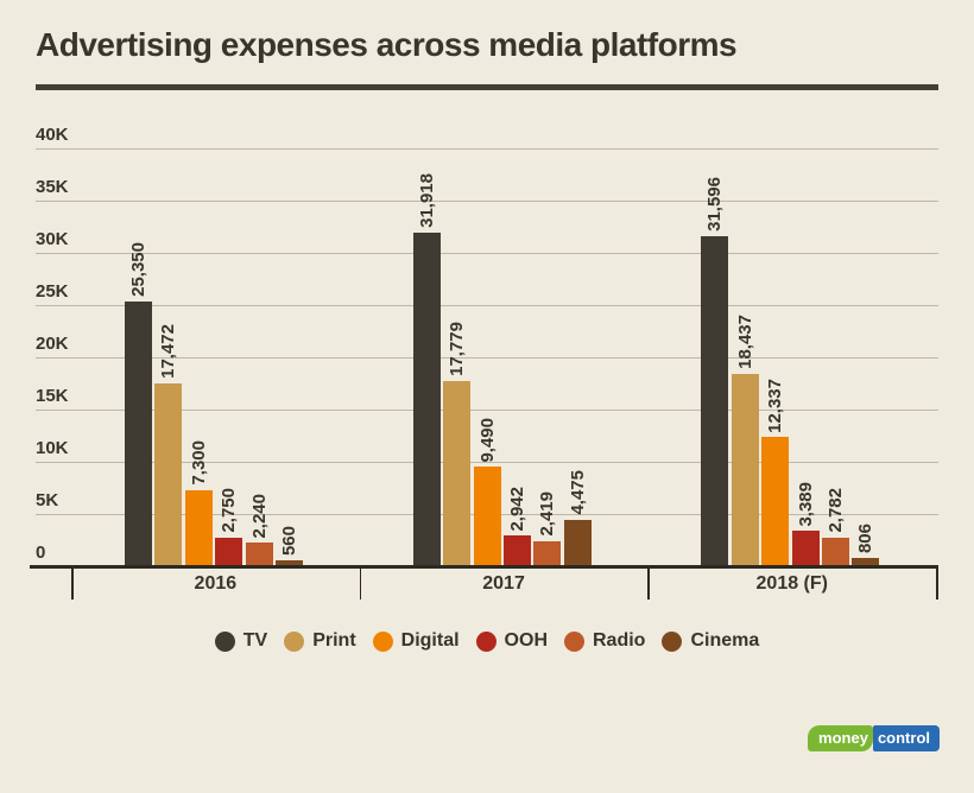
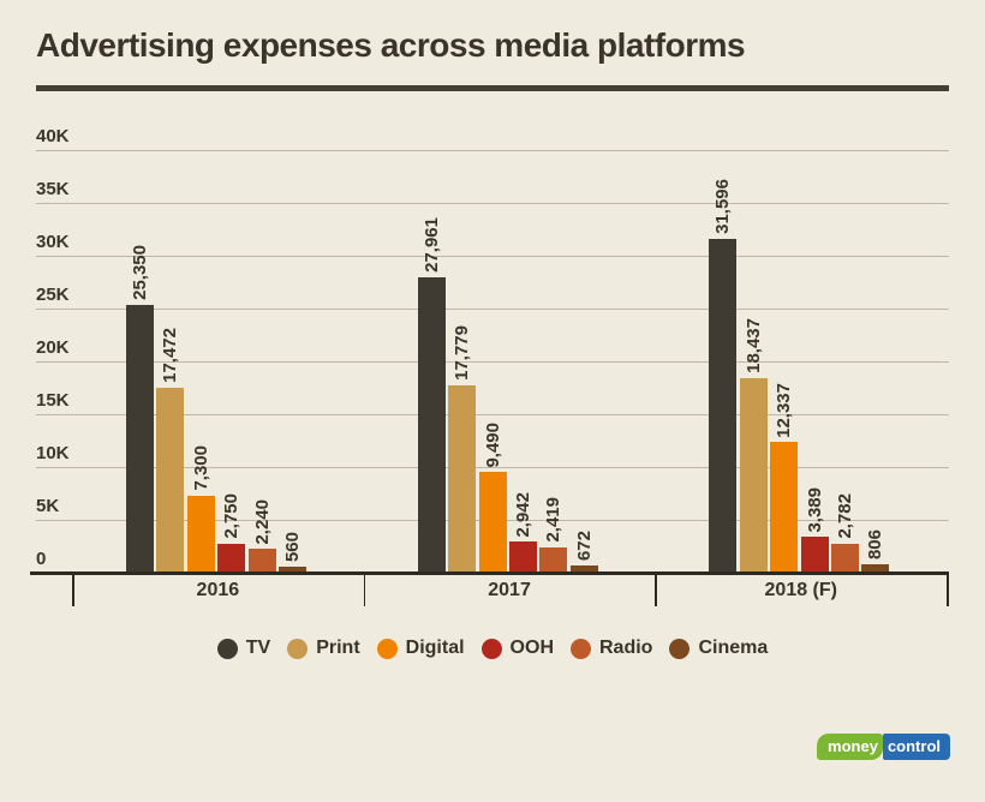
TV/2017: 31,918 -> 27,961
Cinema/2017: 4,475 -> 672
